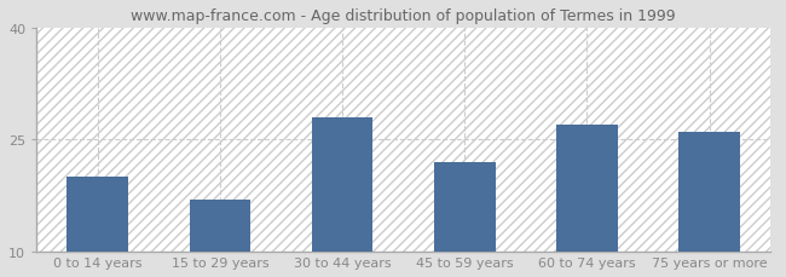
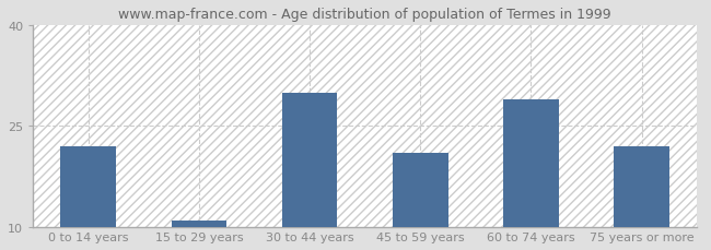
0 to 14 years: 20 -> 22
15 to 29 years: 17 -> 11
30 to 44 years: 28 -> 30
45 to 59 years: 22 -> 21
60 to 74 years: 27 -> 29
75 years or more: 26 -> 22
